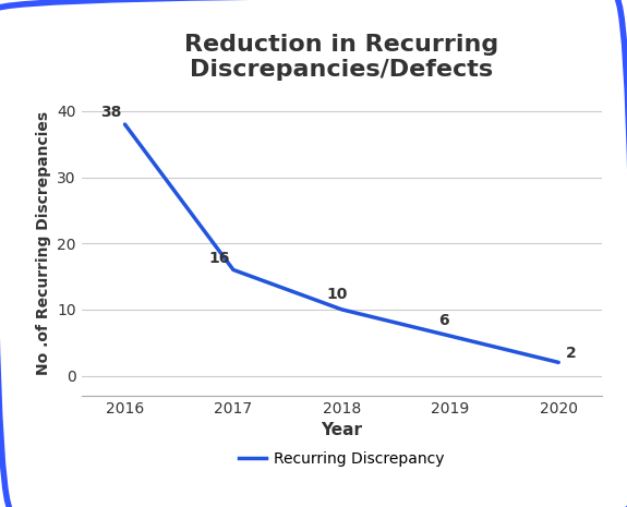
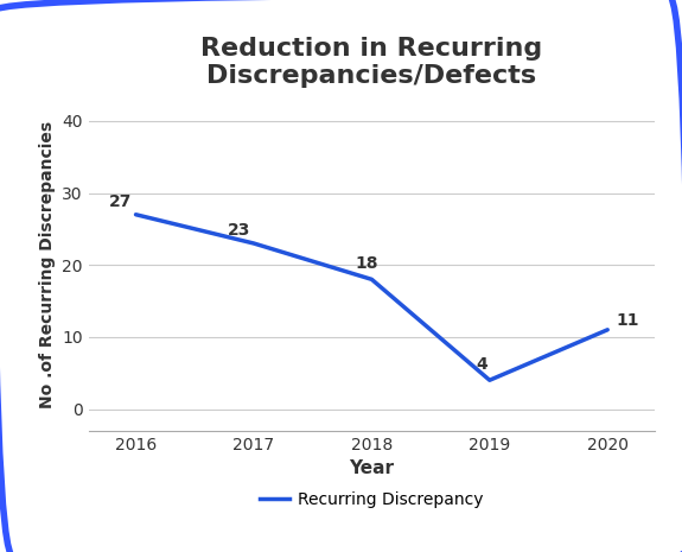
2016: 38 -> 27
2017: 16 -> 23
2018: 10 -> 18
2019: 6 -> 4
2020: 2 -> 11
